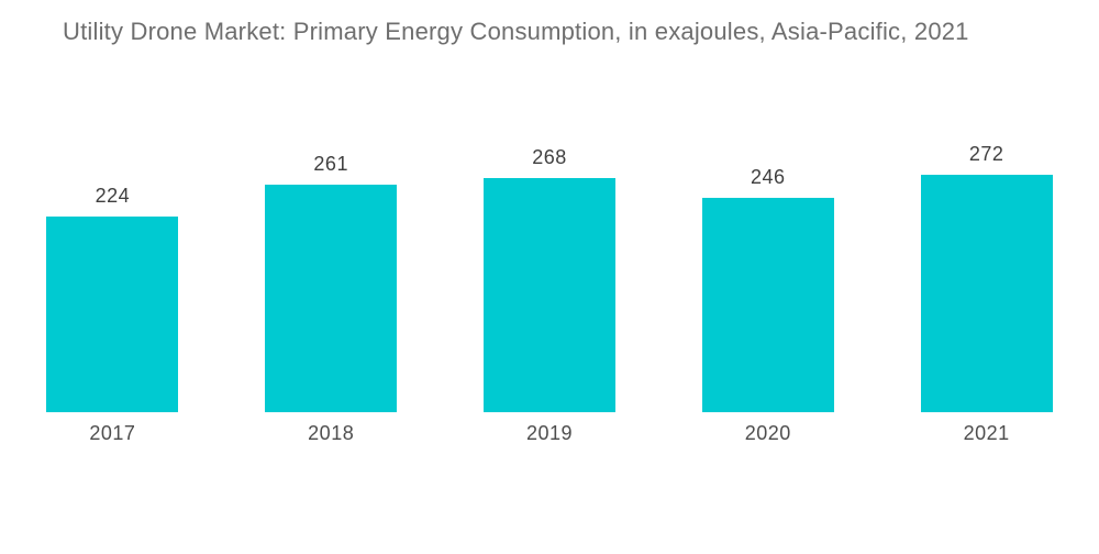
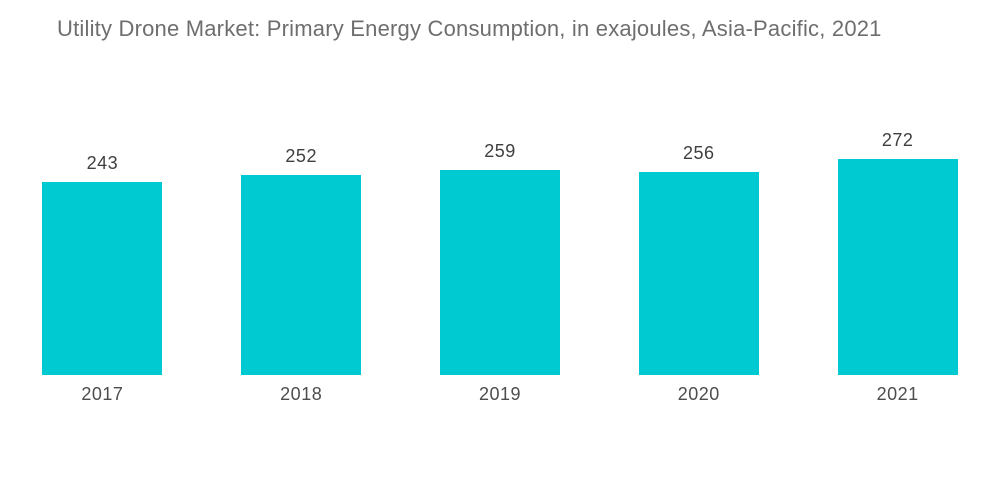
2017: 224 -> 243
2018: 261 -> 252
2019: 268 -> 259
2020: 246 -> 256
